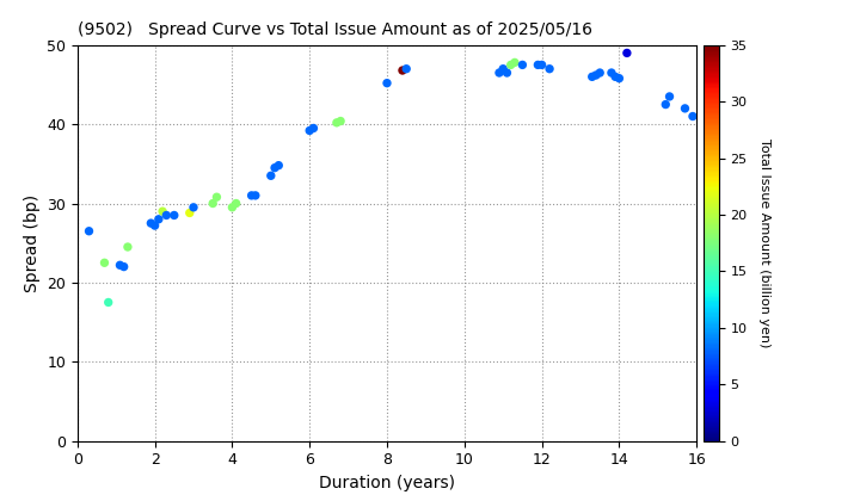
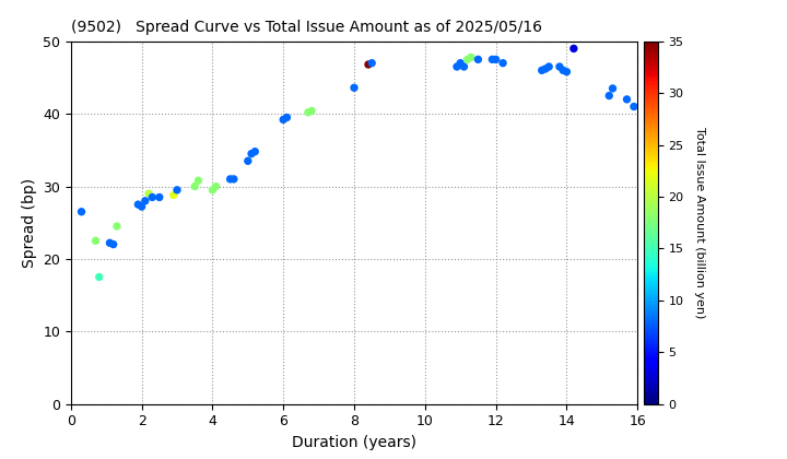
8: 45.2 -> 43.6
